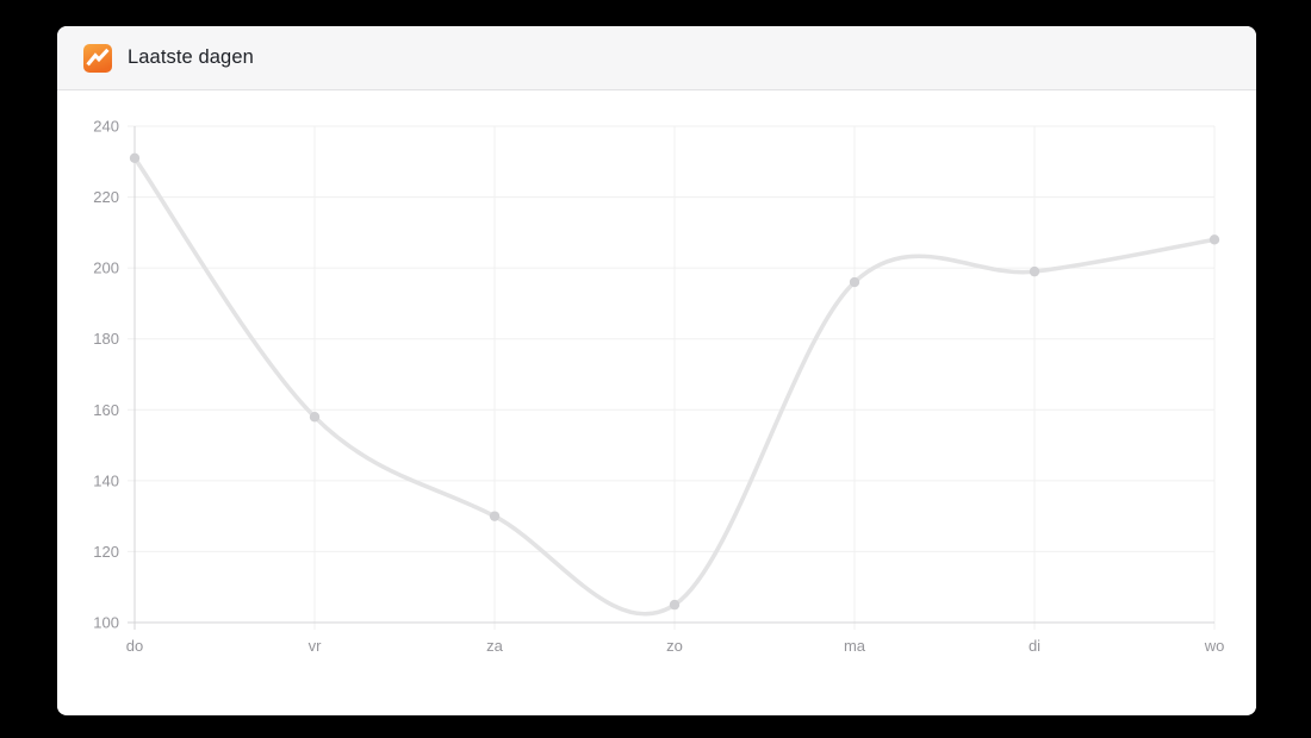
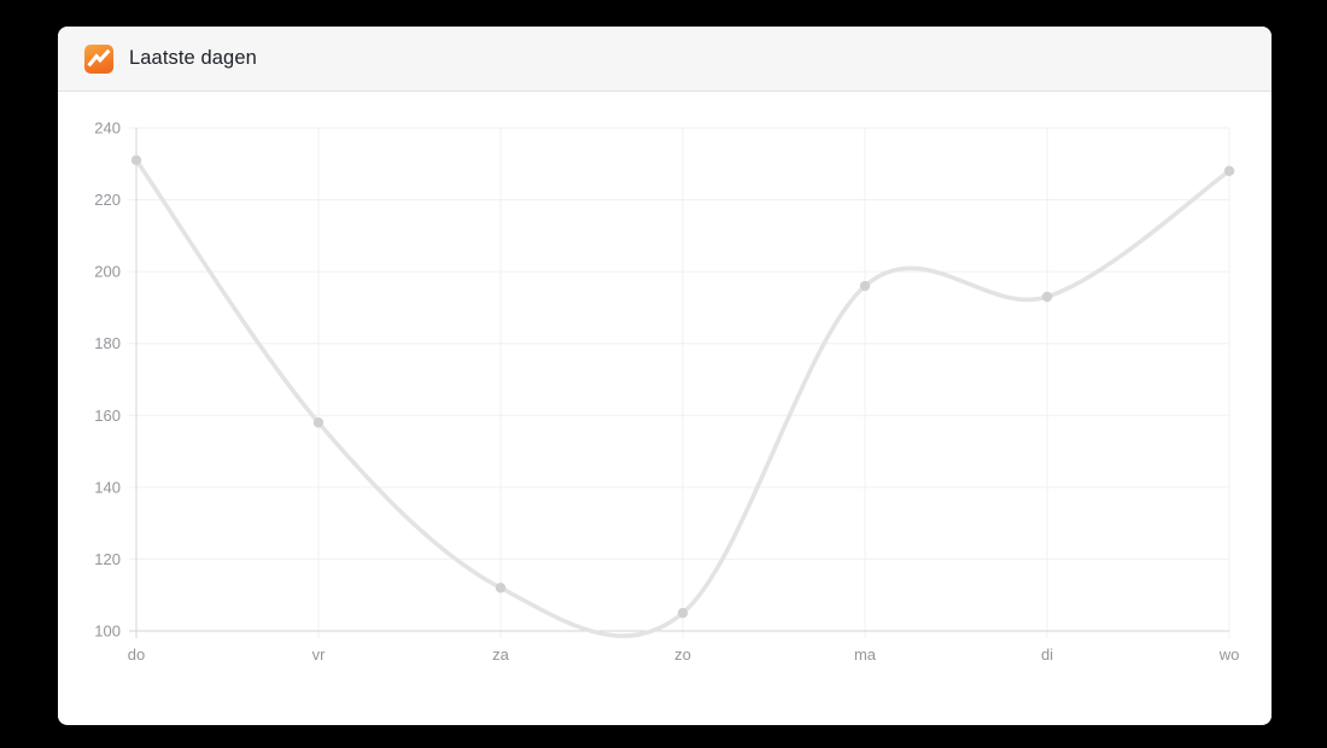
za: 130 -> 112
di: 199 -> 193
wo: 208 -> 228
